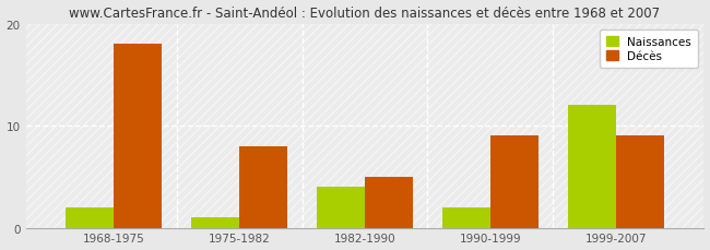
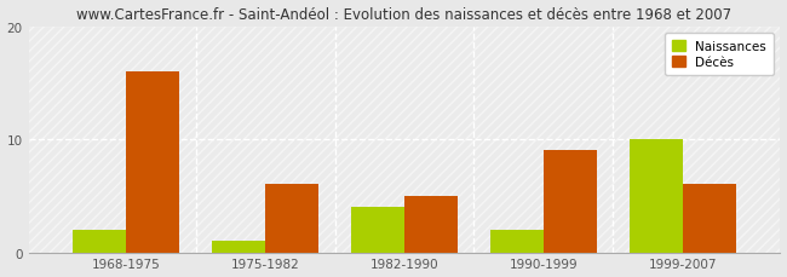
Décès/1968-1975: 18 -> 16
Décès/1975-1982: 8 -> 6
Naissances/1999-2007: 12 -> 10
Décès/1999-2007: 9 -> 6
